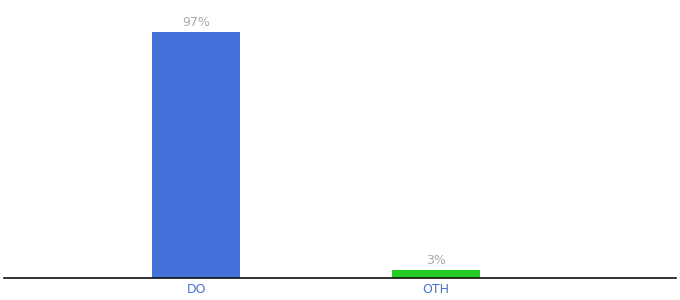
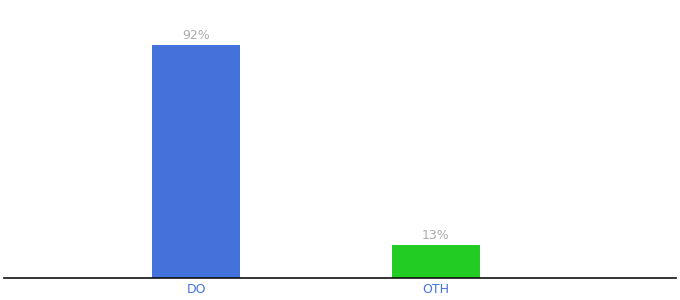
DO: 97% -> 92%
OTH: 3% -> 13%
